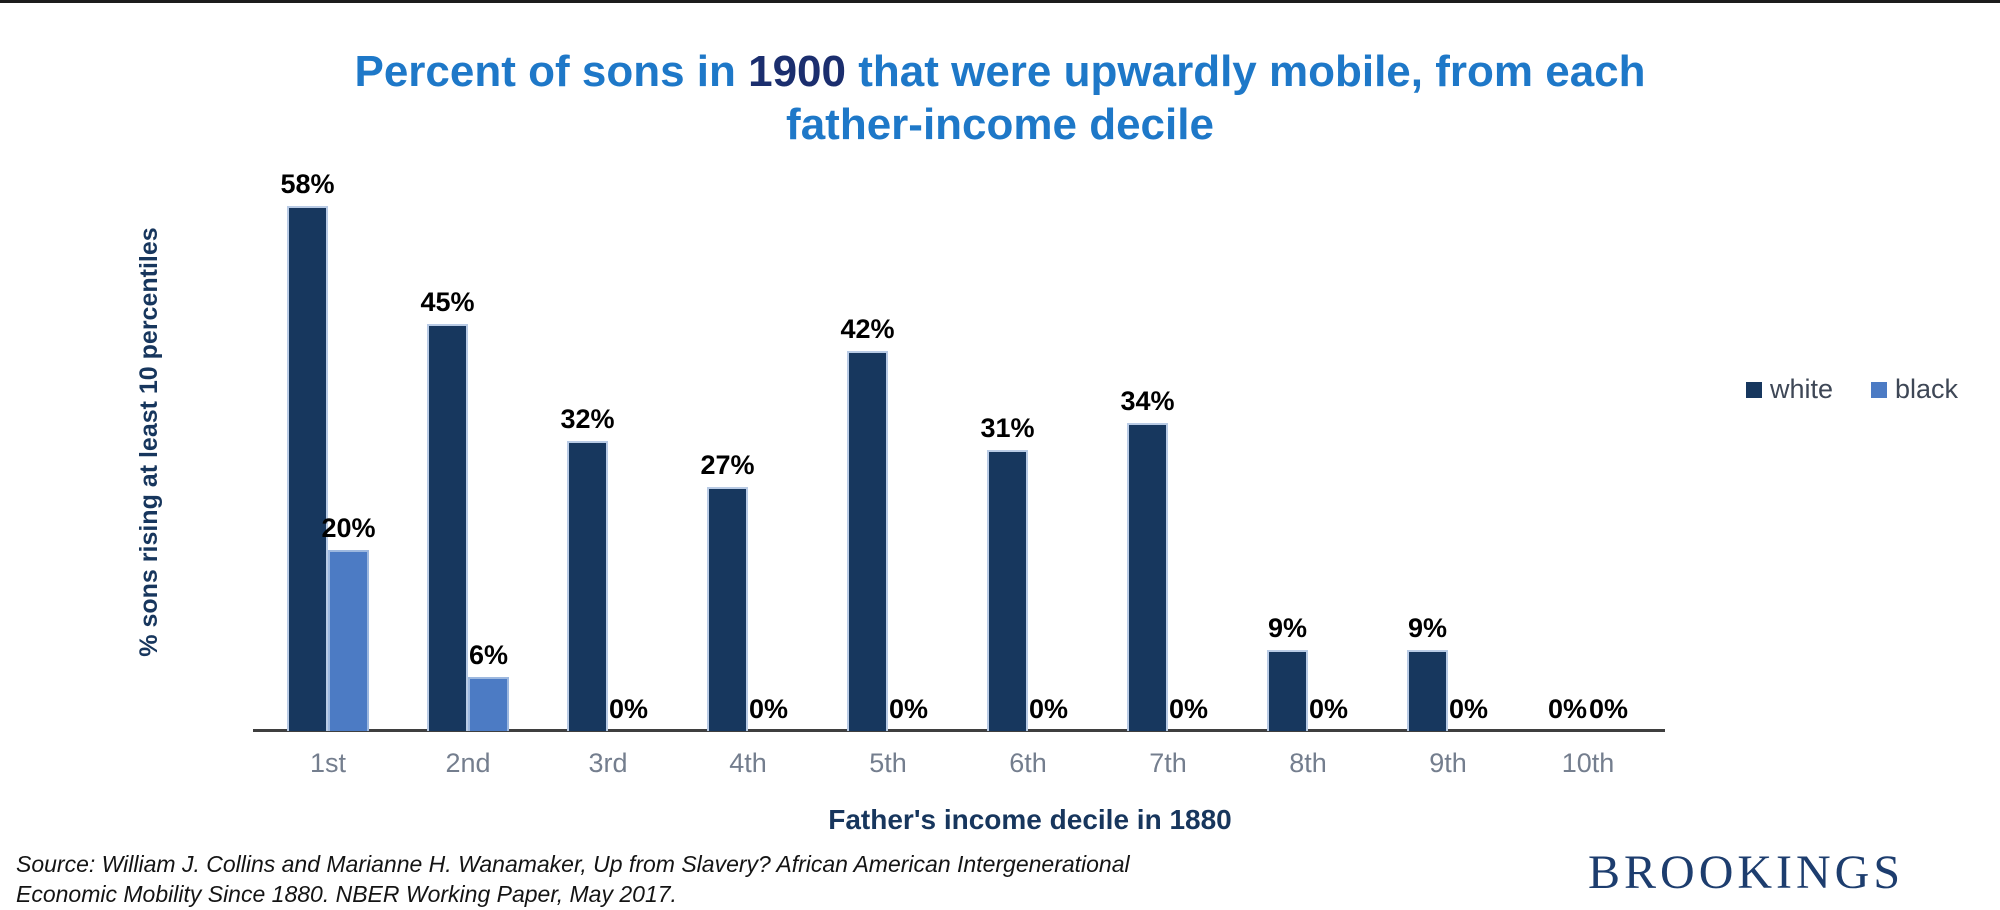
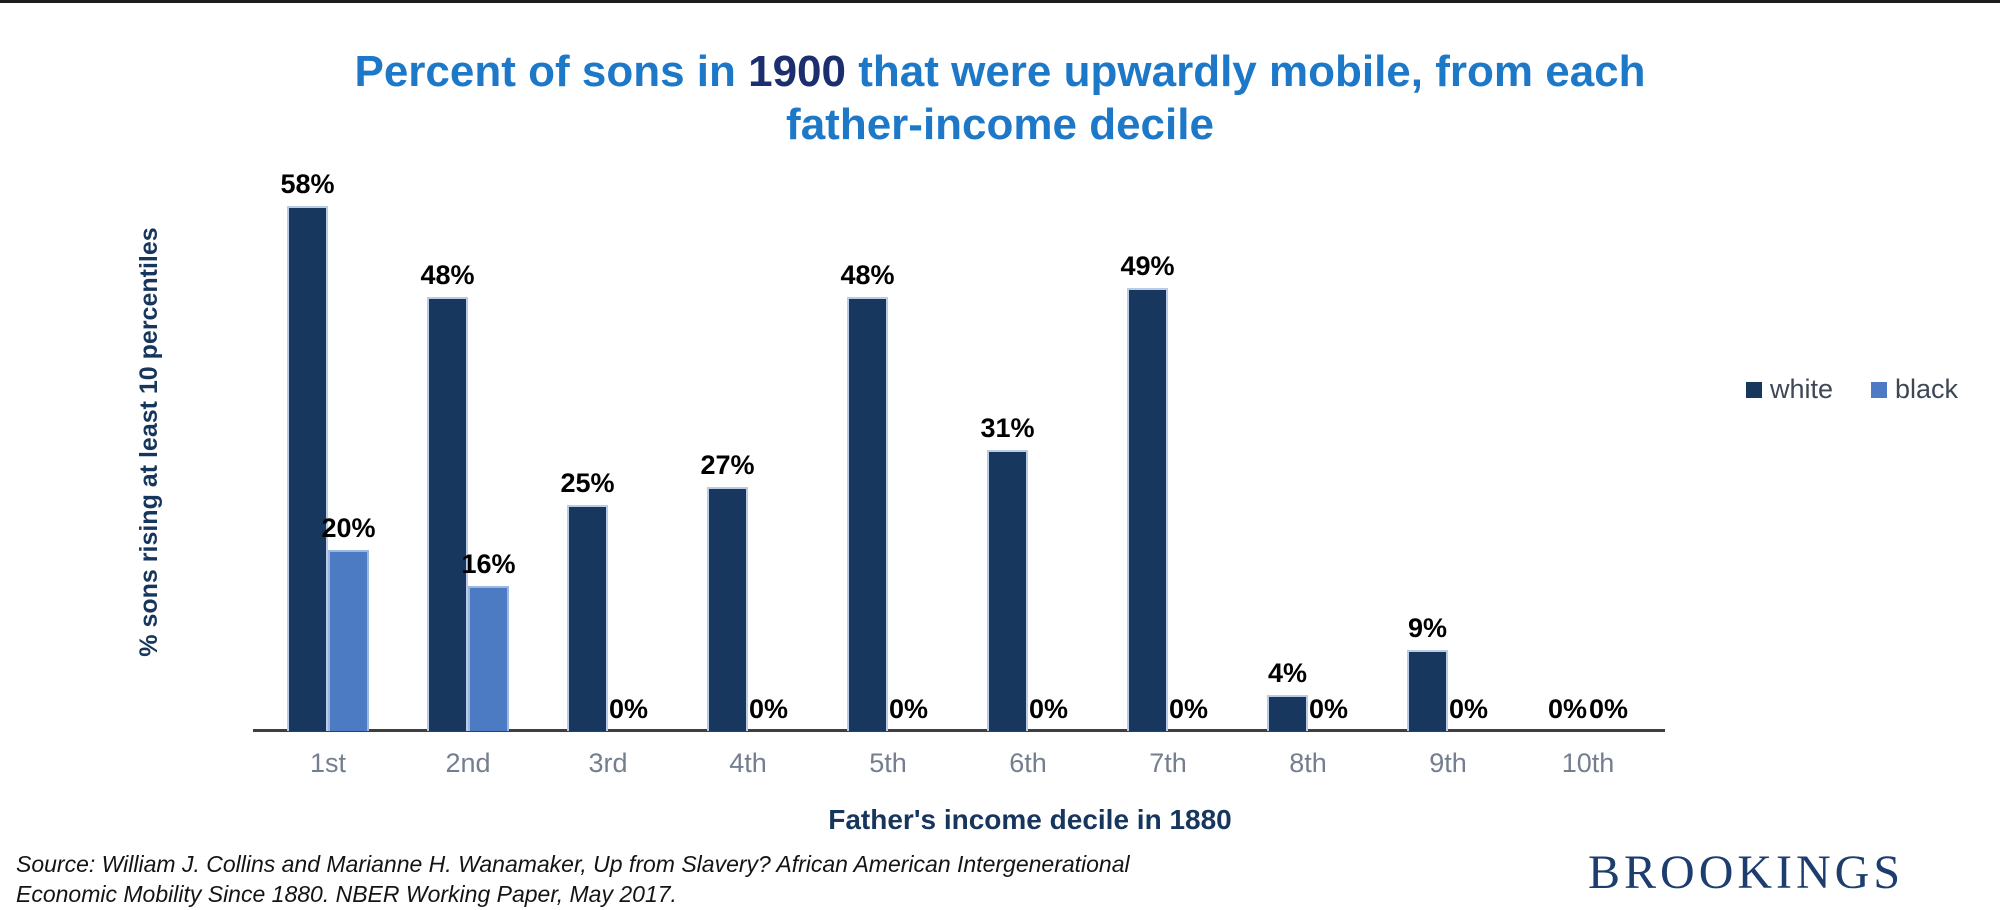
white/2nd: 45% -> 48%
black/2nd: 6% -> 16%
white/3rd: 32% -> 25%
white/5th: 42% -> 48%
white/7th: 34% -> 49%
white/8th: 9% -> 4%
